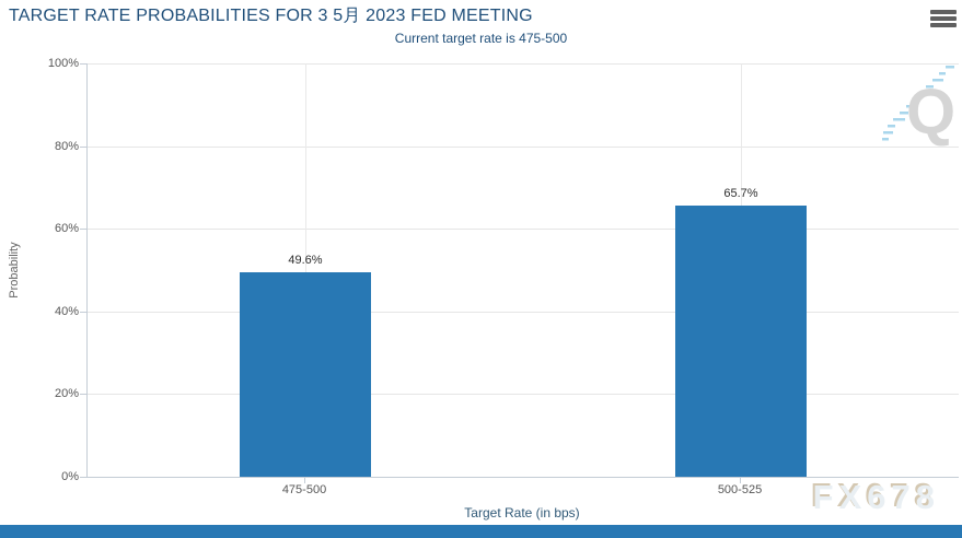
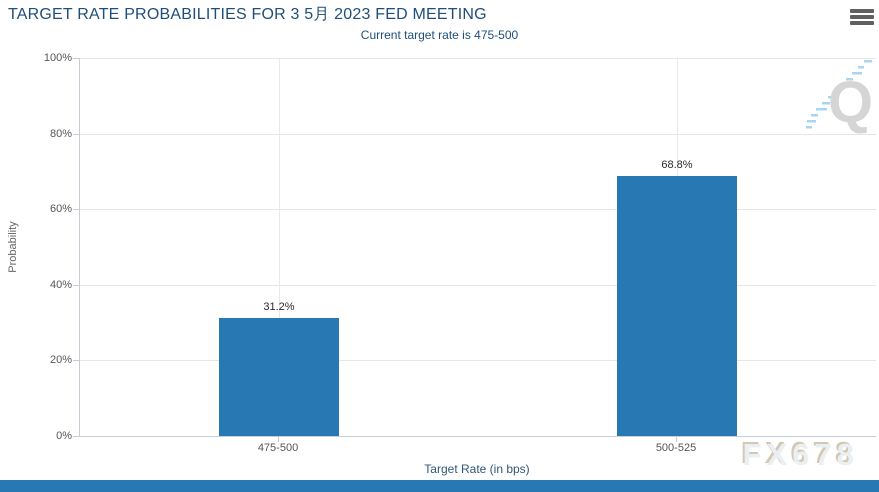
475-500: 49.6% -> 31.2%
500-525: 65.7% -> 68.8%
